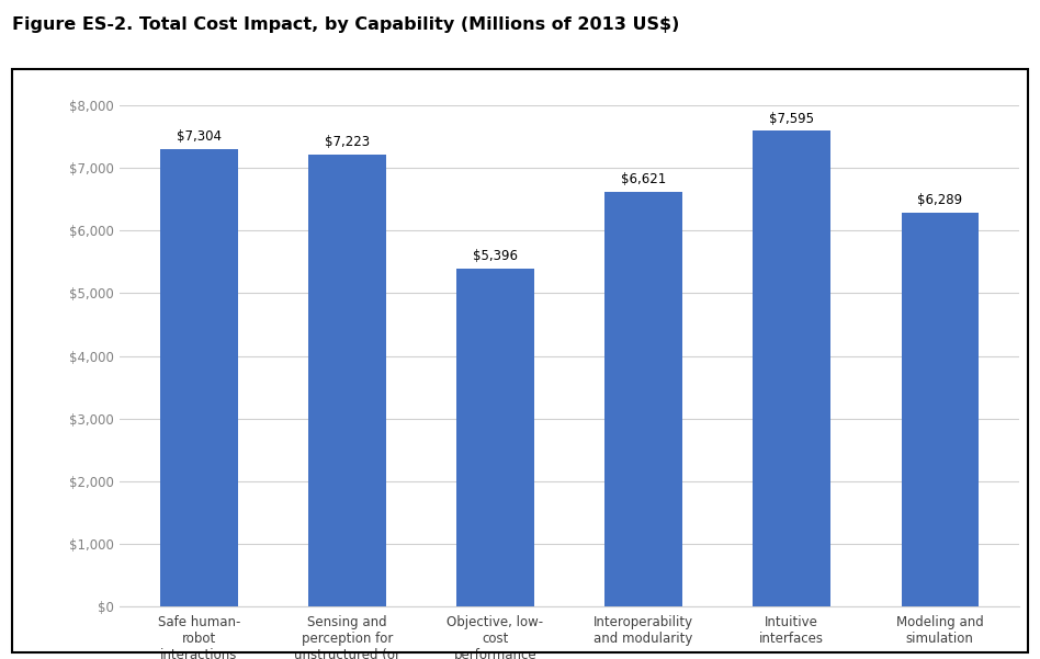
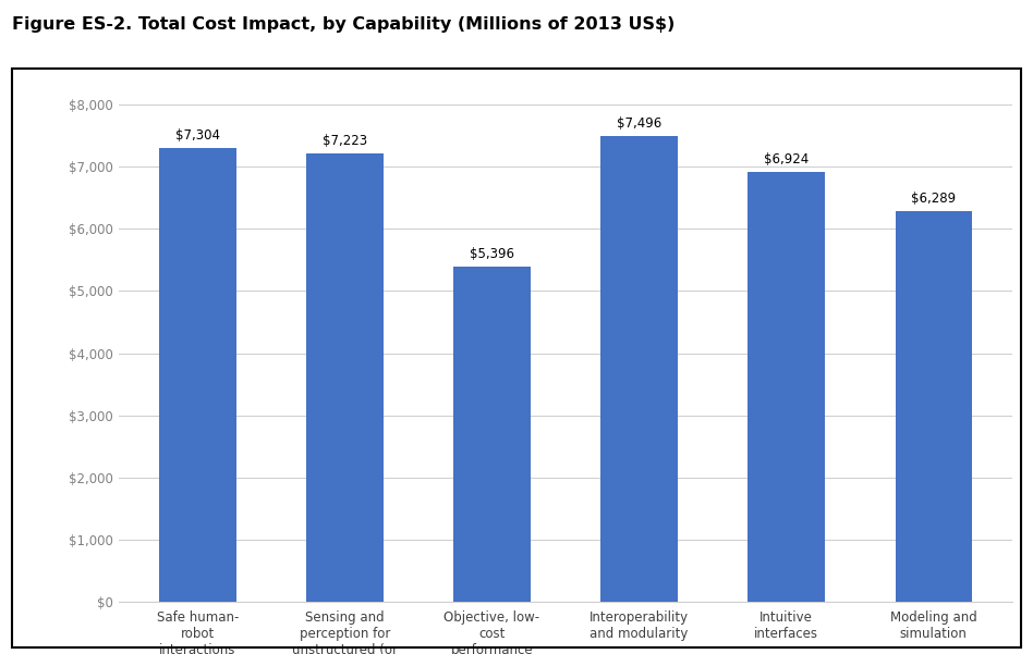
Interoperability and modularity: $6,621 -> $7,496
Intuitive interfaces: $7,595 -> $6,924
